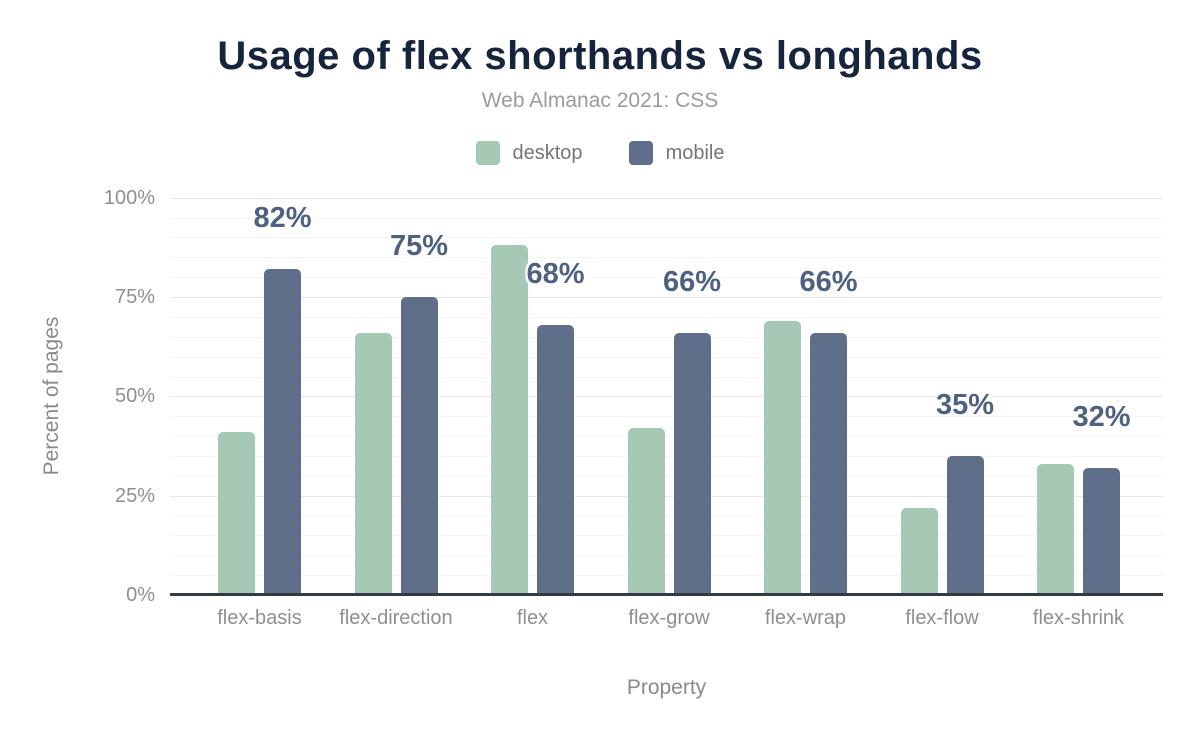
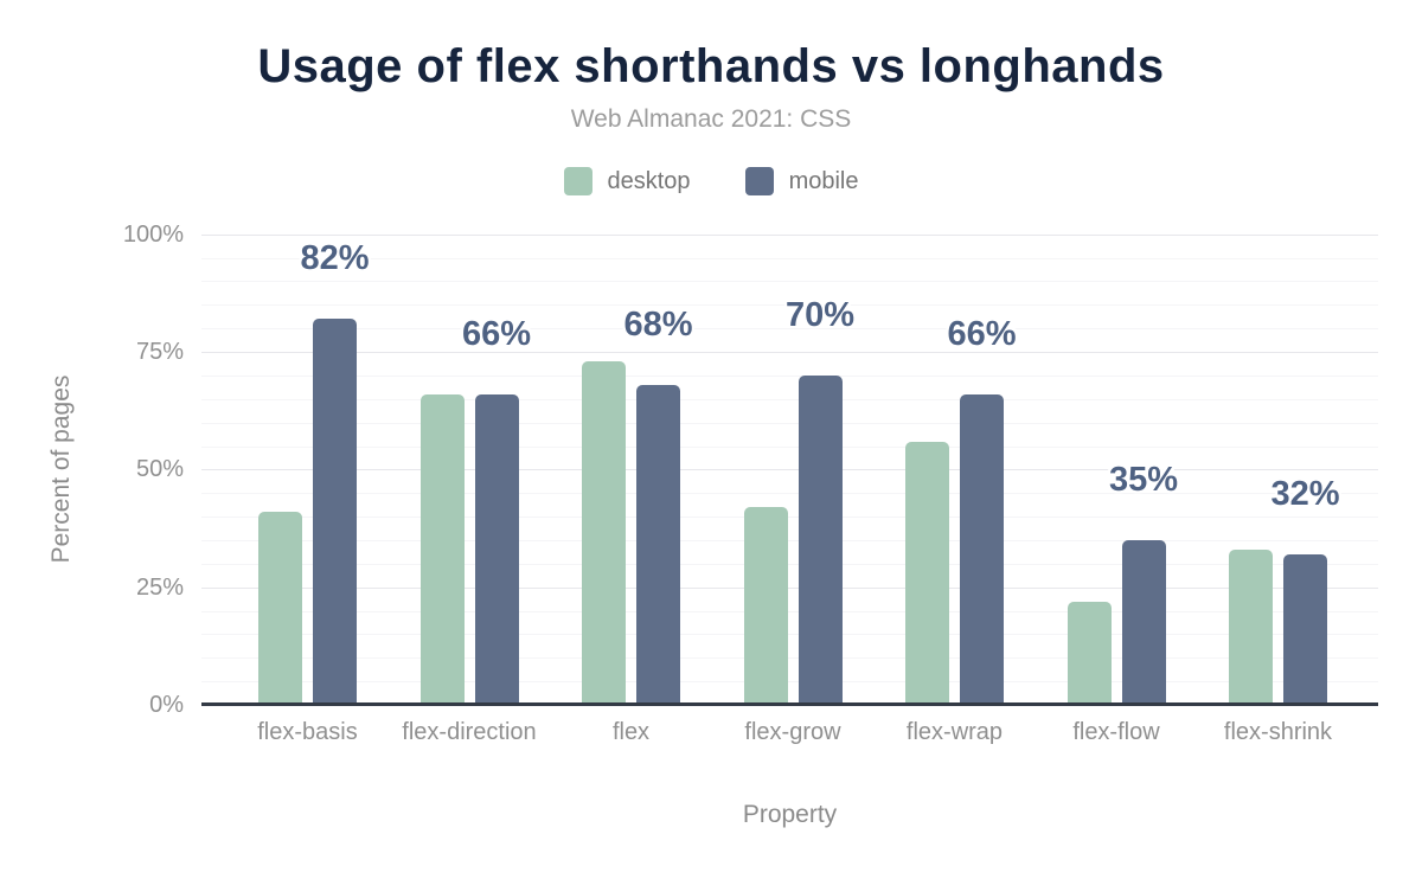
mobile/flex-direction: 75% -> 66%
desktop/flex: 88% -> 73%
mobile/flex-grow: 66% -> 70%
desktop/flex-wrap: 69% -> 56%
